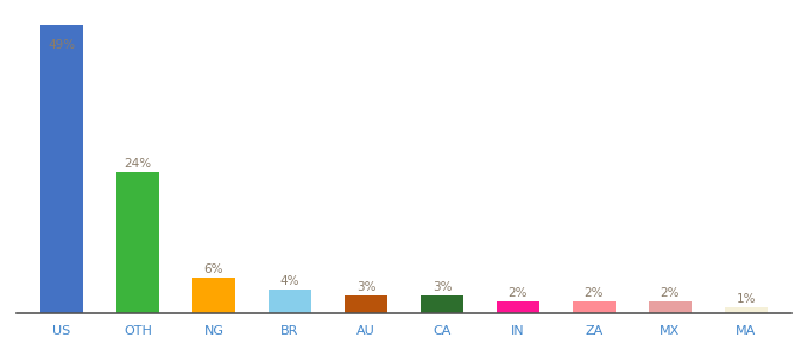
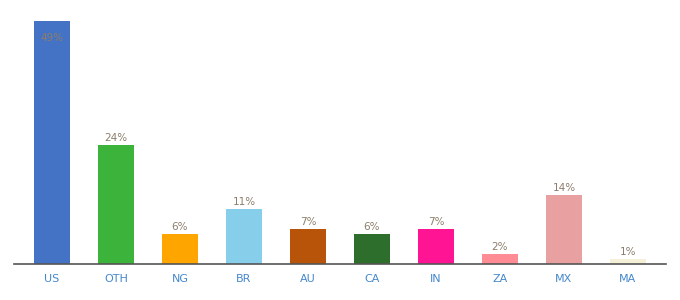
BR: 4% -> 11%
AU: 3% -> 7%
CA: 3% -> 6%
IN: 2% -> 7%
MX: 2% -> 14%
